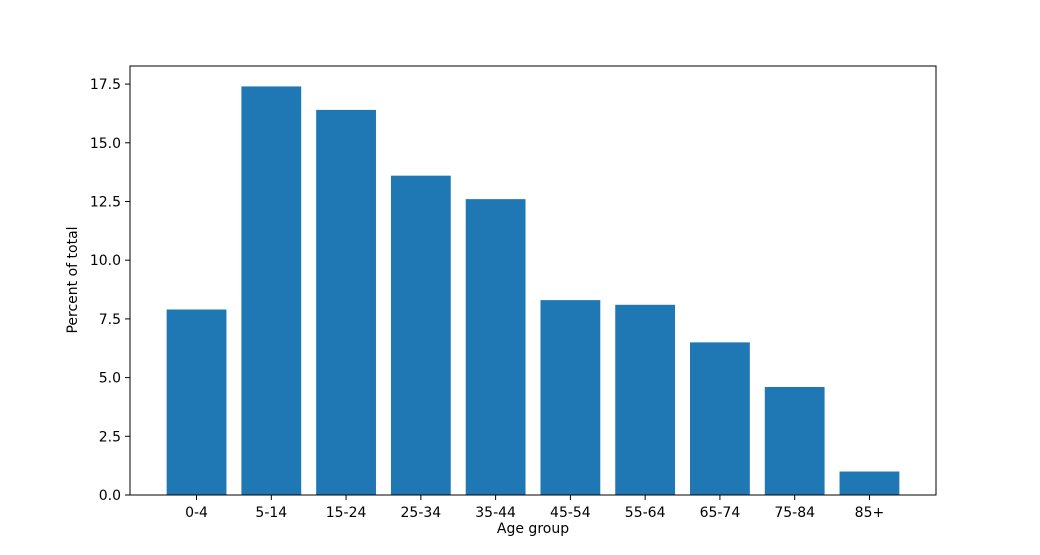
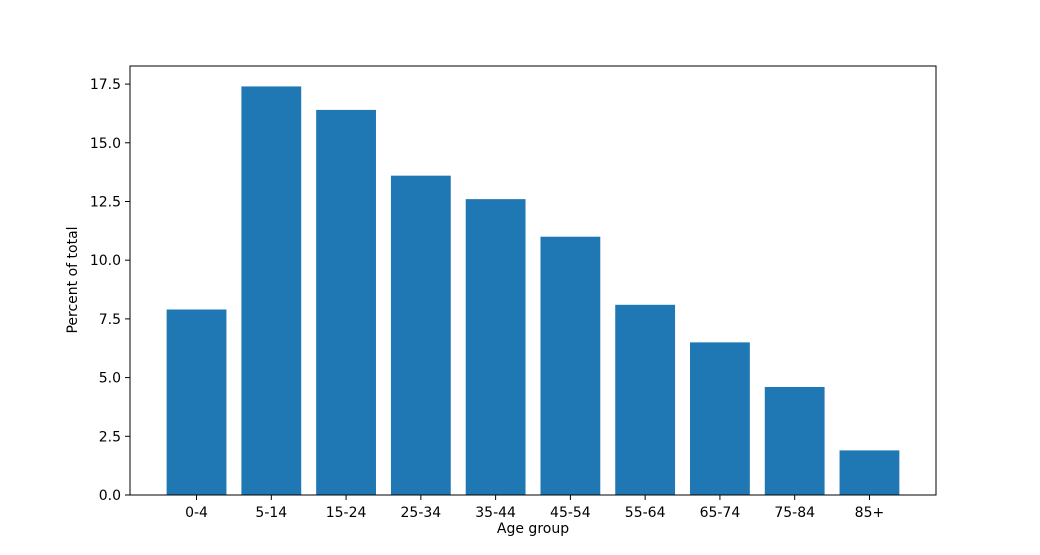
45-54: 8.3 -> 11.0
85+: 1.0 -> 1.9
